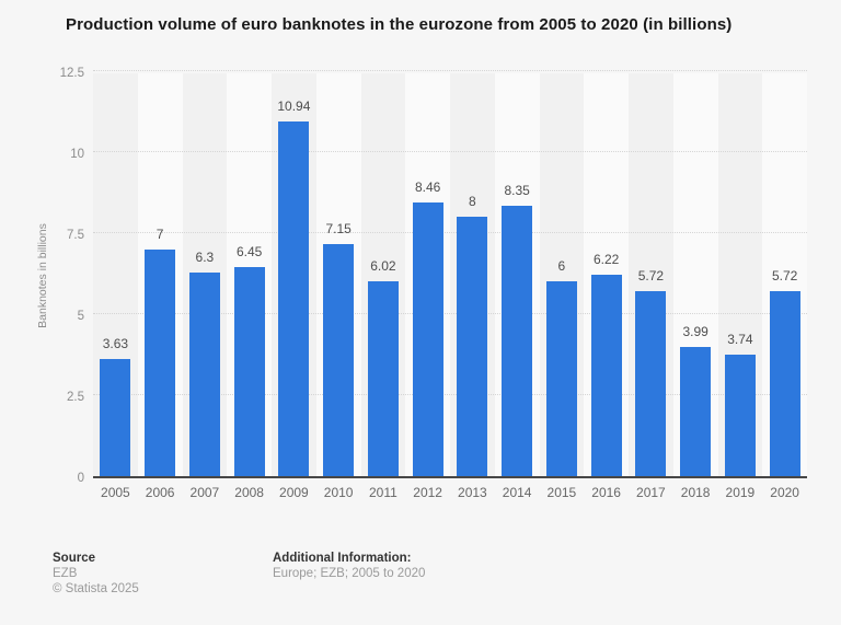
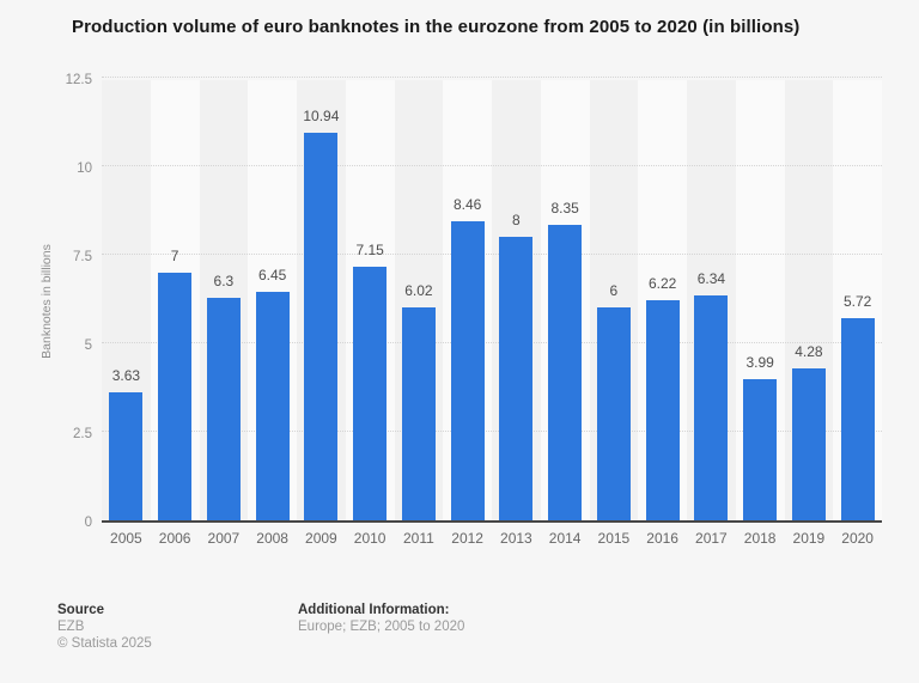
2017: 5.72 -> 6.34
2019: 3.74 -> 4.28
